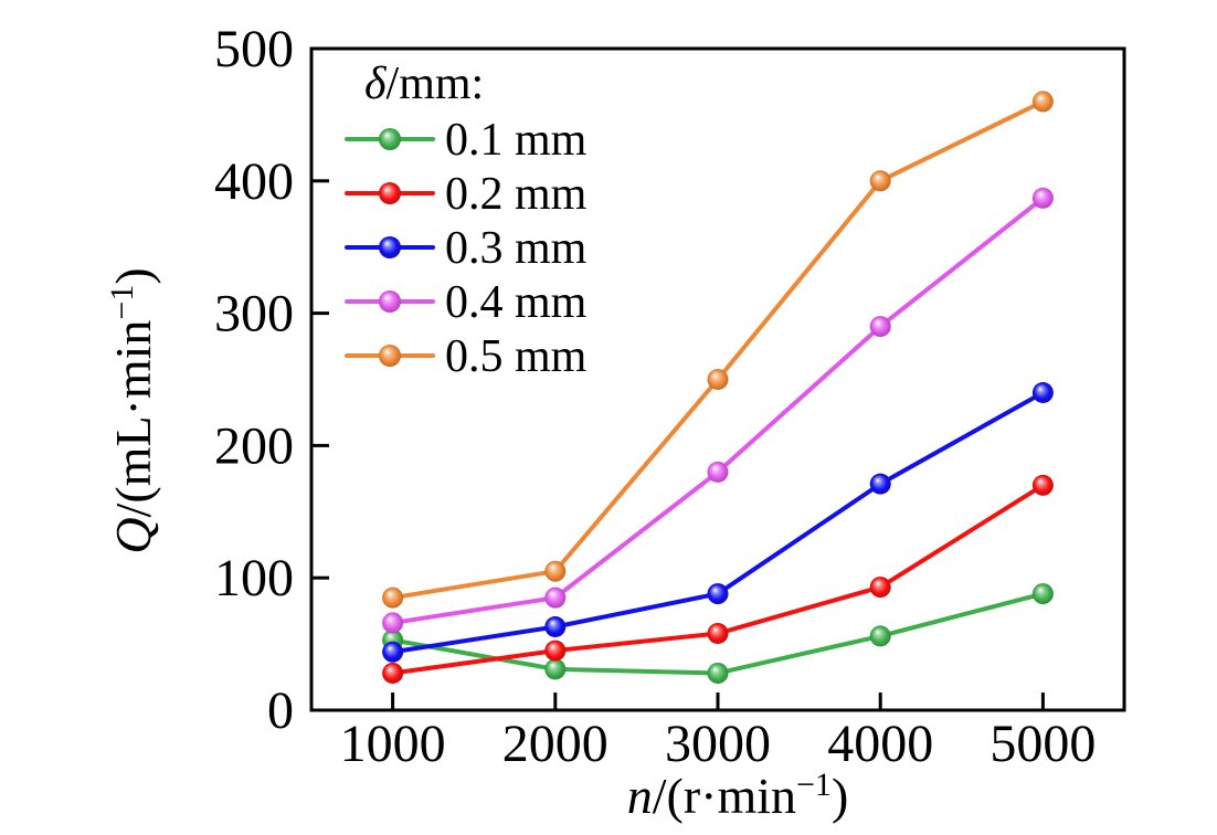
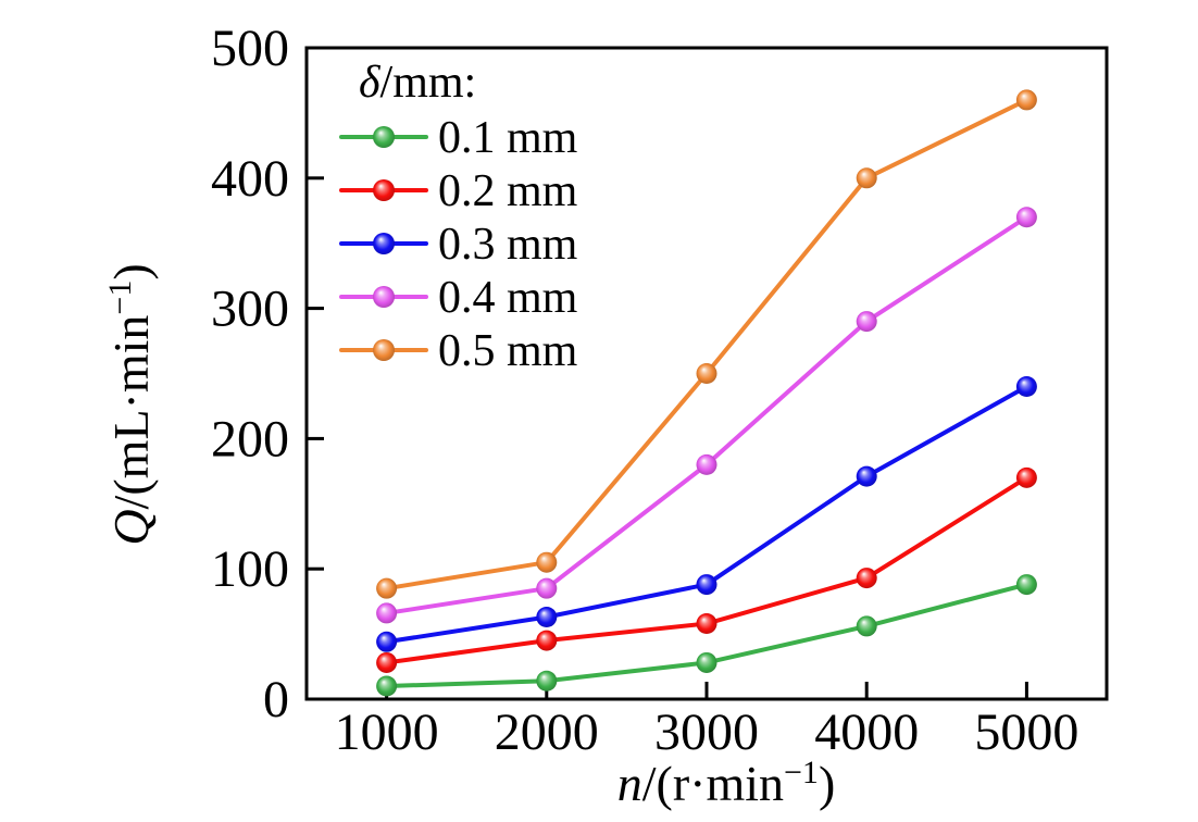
0.1 mm/1000: 53 -> 10
0.1 mm/2000: 31 -> 14
0.4 mm/5000: 387 -> 370
